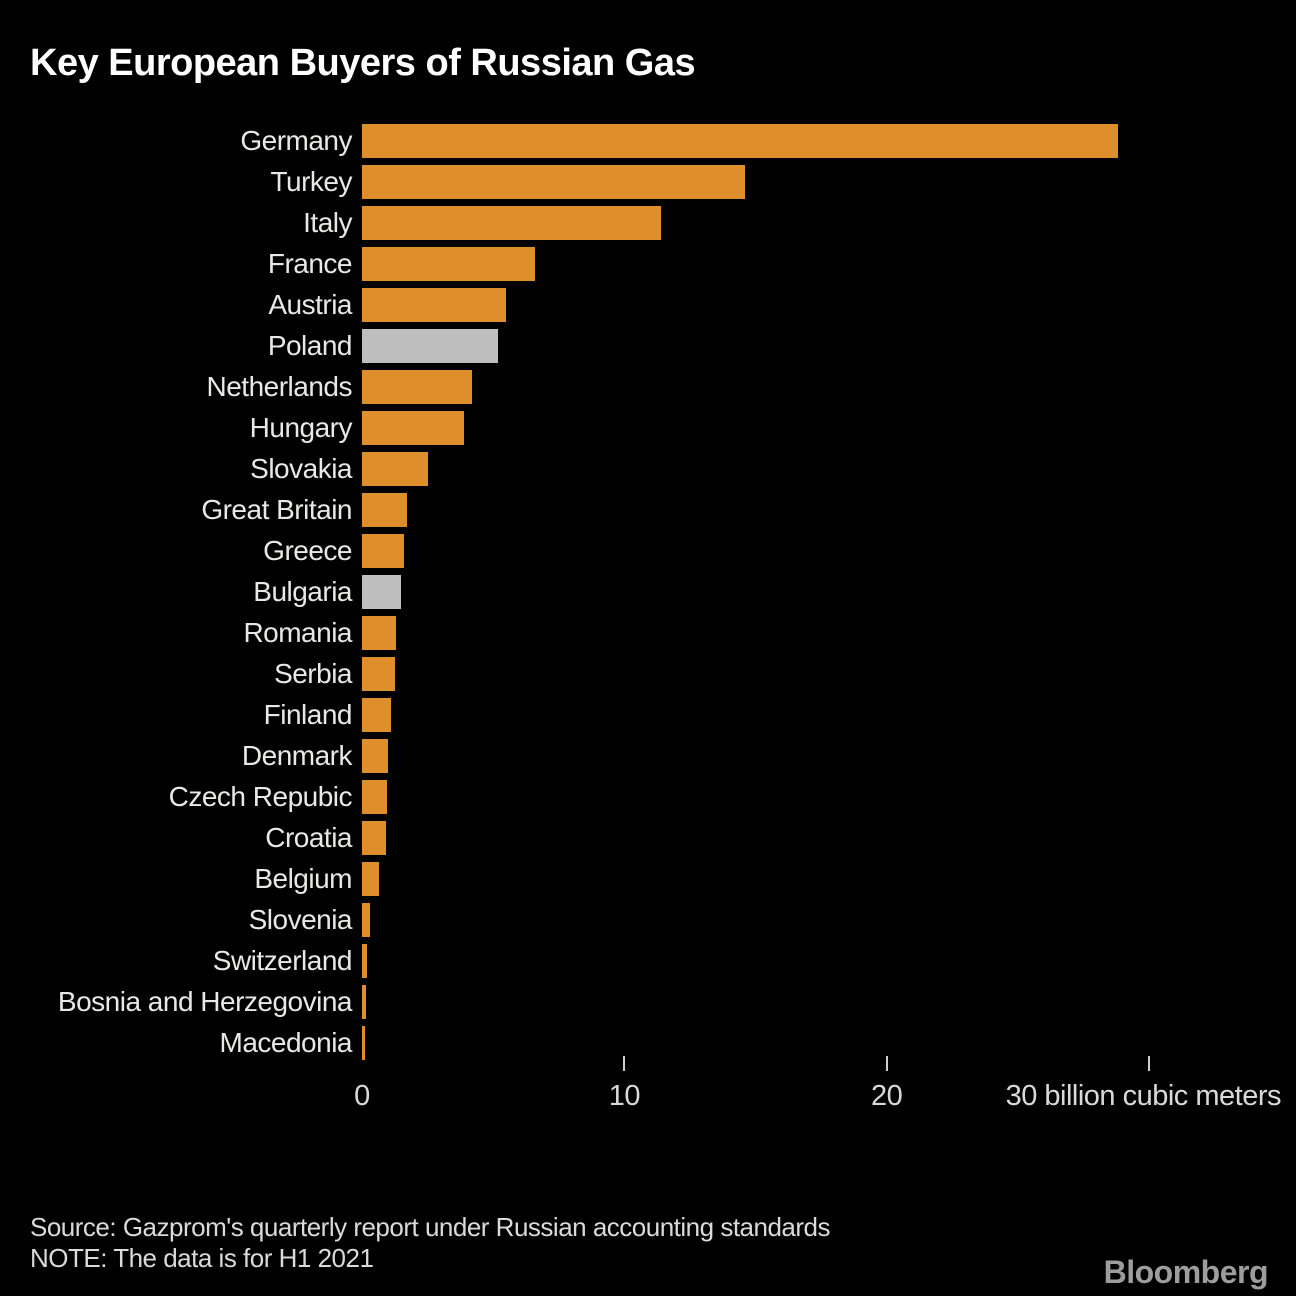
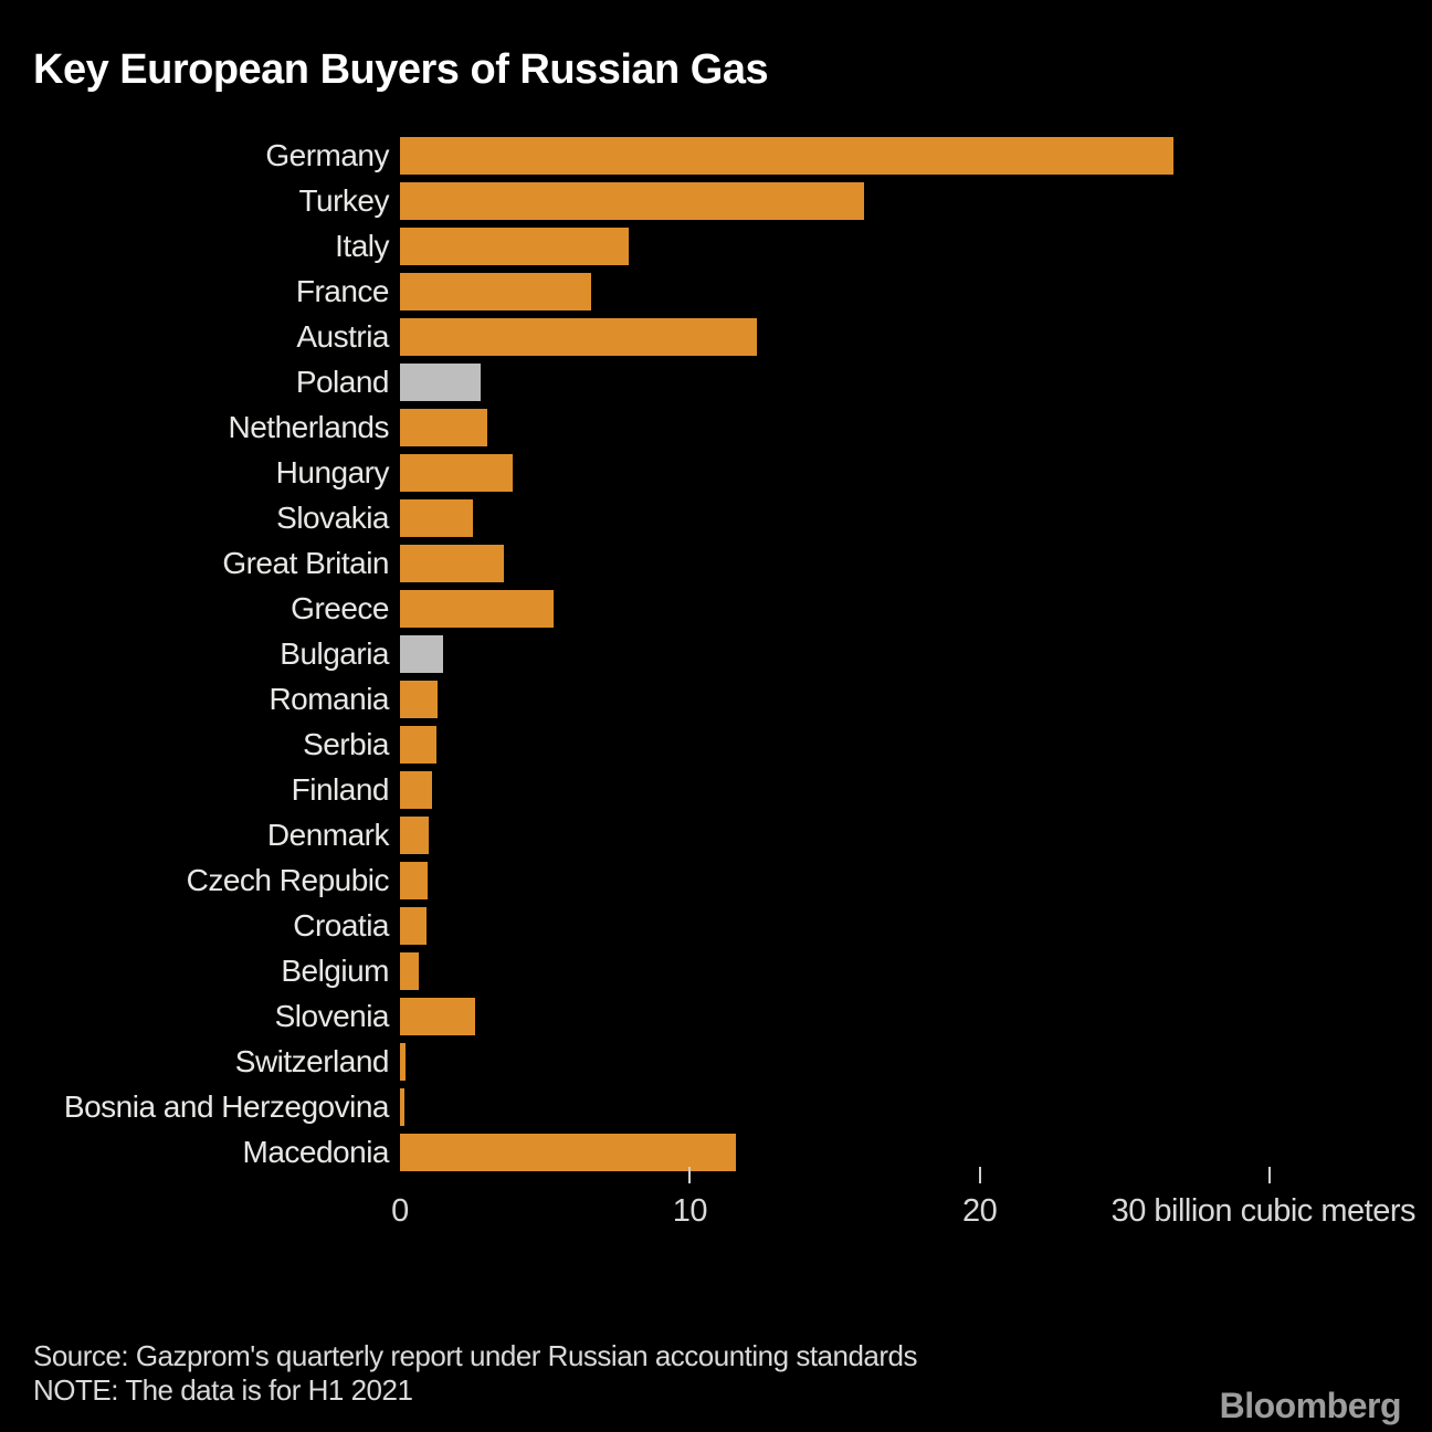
Germany: 28.8 -> 26.7
Turkey: 14.6 -> 16.0
Italy: 11.4 -> 7.9
Austria: 5.5 -> 12.3
Poland: 5.2 -> 2.8
Netherlands: 4.2 -> 3.0
Great Britain: 1.7 -> 3.6
Greece: 1.6 -> 5.3
Slovenia: 0.3 -> 2.6
Macedonia: 0.1 -> 11.6
